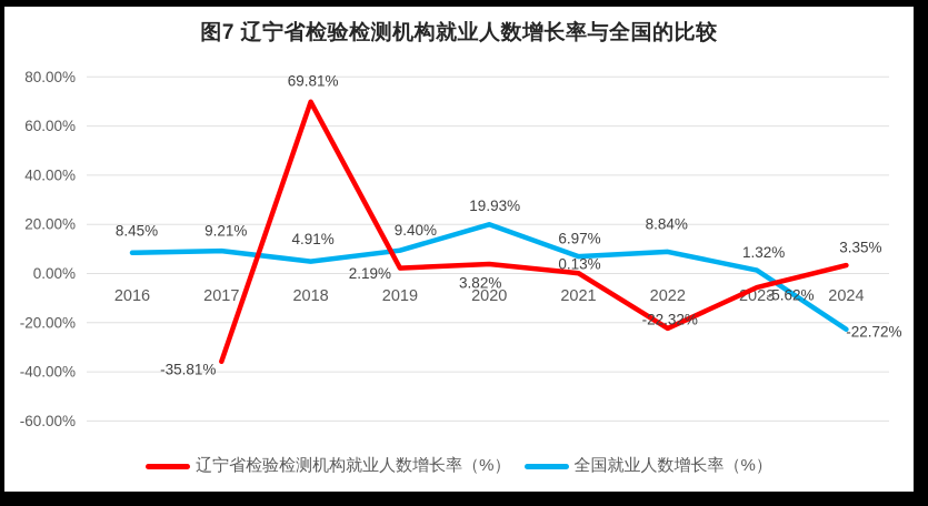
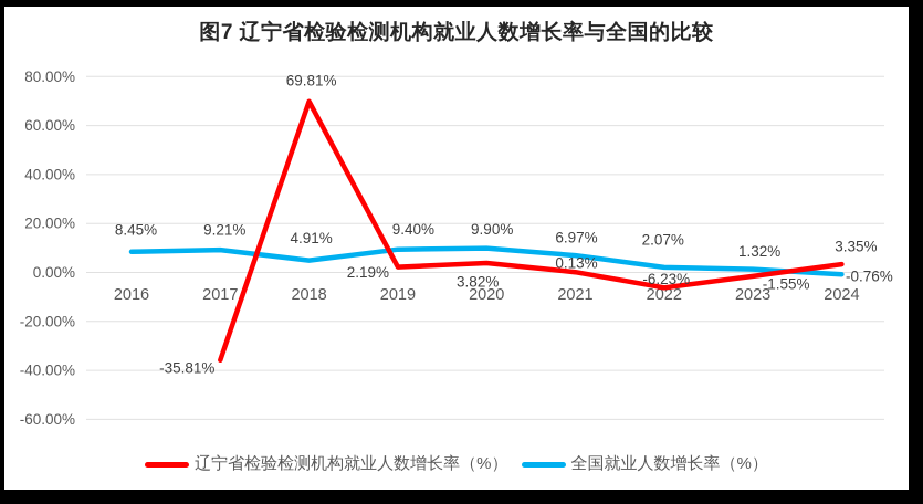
全国就业人数增长率（%）/2020: 19.93% -> 9.90%
辽宁省检验检测机构就业人数增长率（%）/2022: -22.32% -> -6.23%
全国就业人数增长率（%）/2022: 8.84% -> 2.07%
辽宁省检验检测机构就业人数增长率（%）/2023: -5.62% -> -1.55%
全国就业人数增长率（%）/2024: -22.72% -> -0.76%
